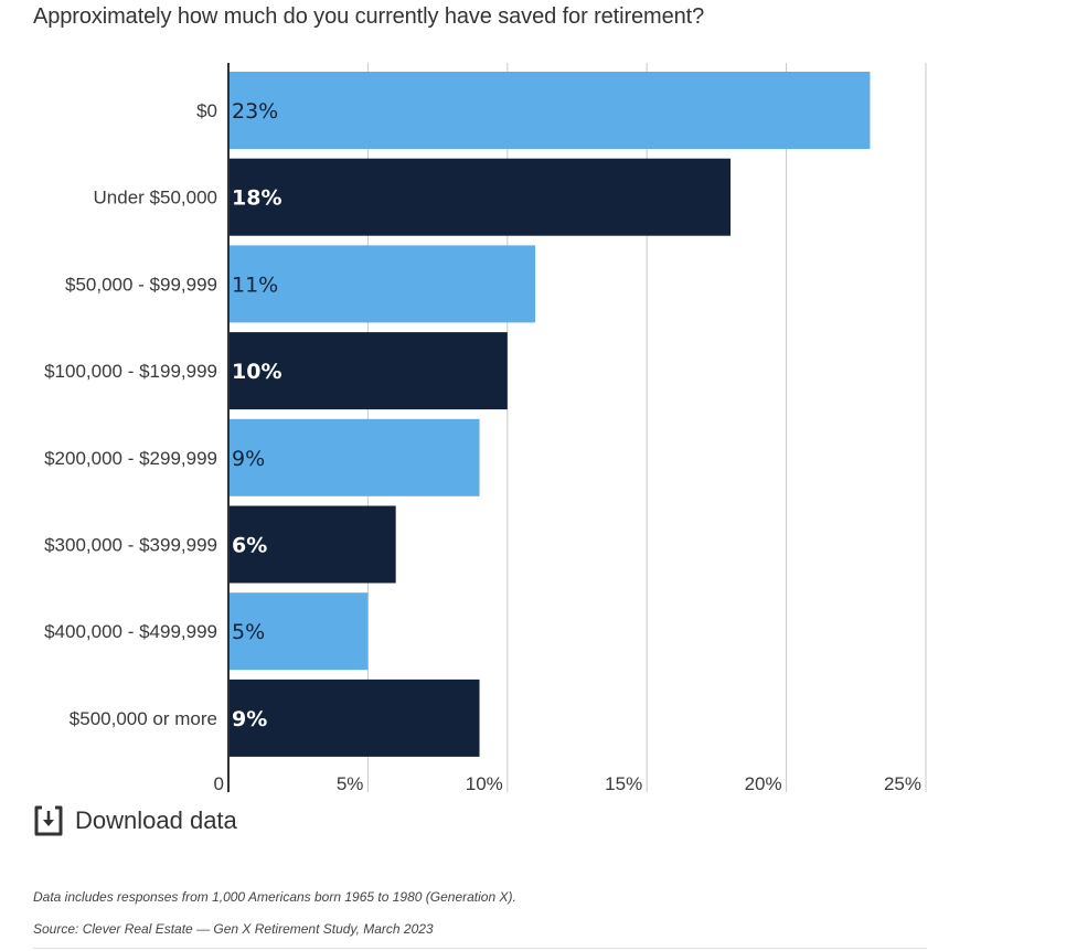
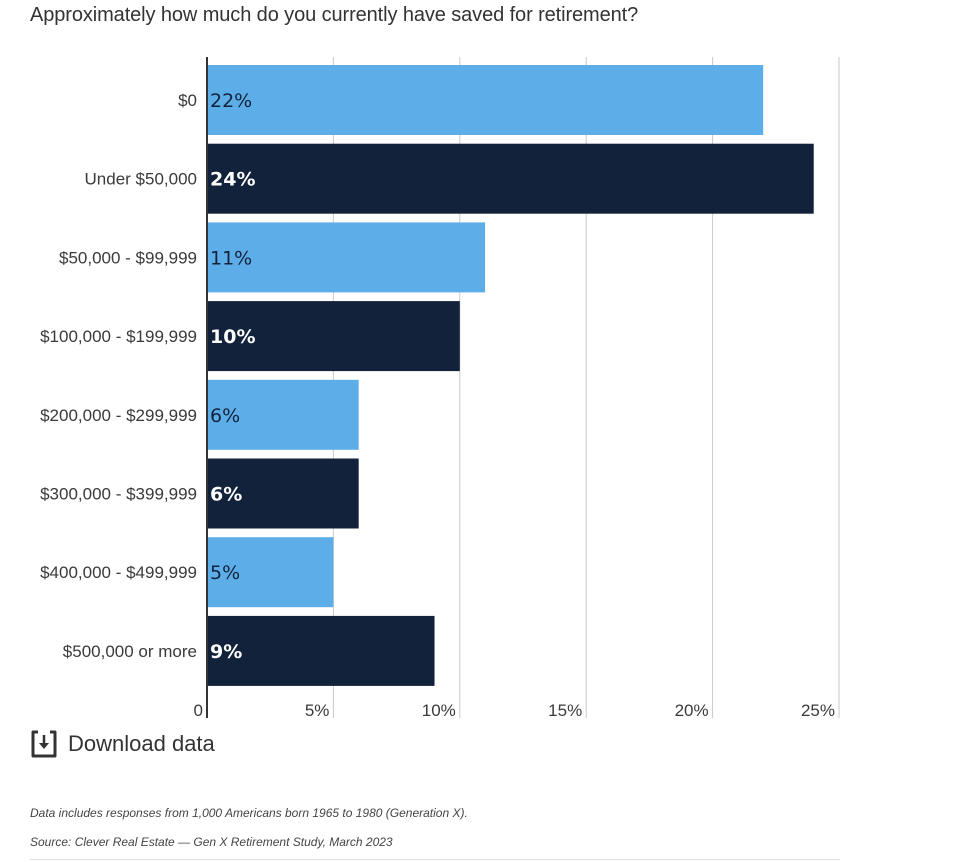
$0: 23% -> 22%
Under $50,000: 18% -> 24%
$200,000 - $299,999: 9% -> 6%
